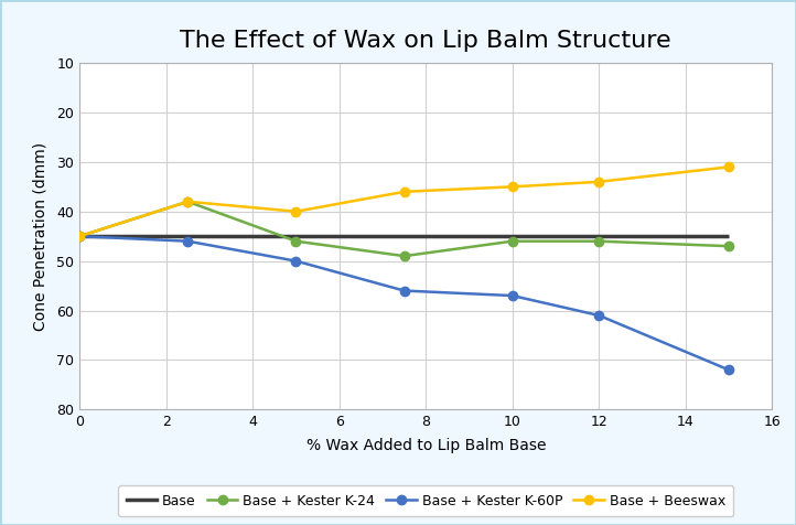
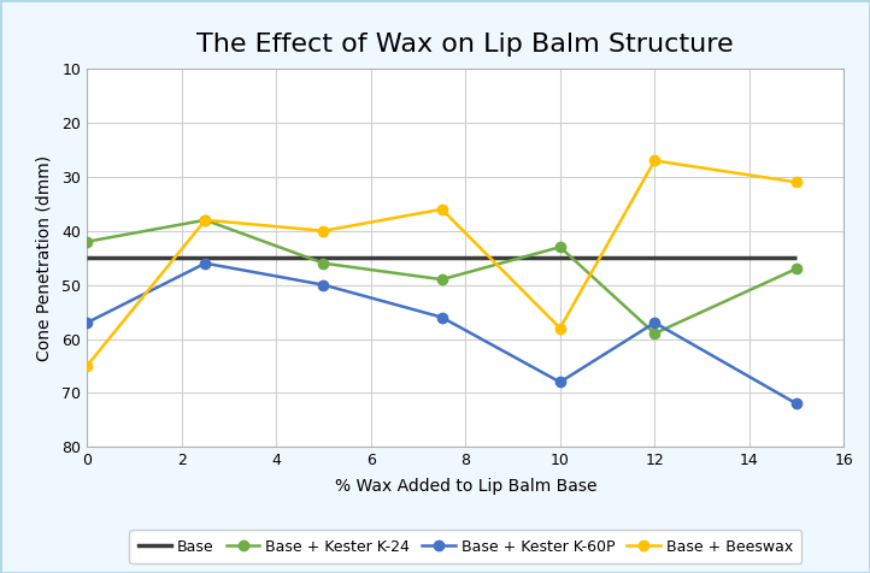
Base + Kester K-24/0: 45 -> 42
Base + Kester K-60P/0: 45 -> 57
Base + Beeswax/0: 45 -> 65
Base + Kester K-24/10: 46 -> 43
Base + Kester K-60P/10: 57 -> 68
Base + Beeswax/10: 35 -> 58
Base + Kester K-24/12: 46 -> 59
Base + Kester K-60P/12: 61 -> 57
Base + Beeswax/12: 34 -> 27
